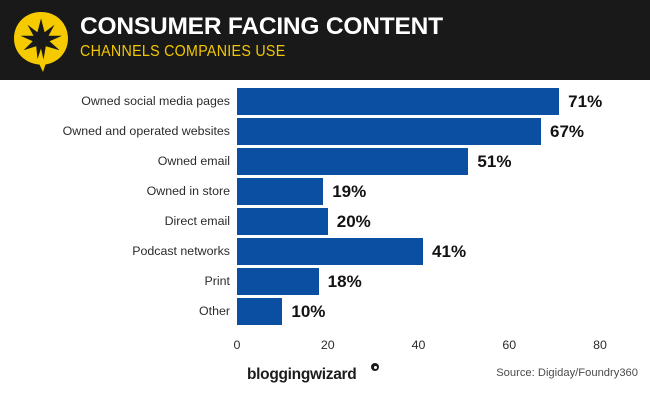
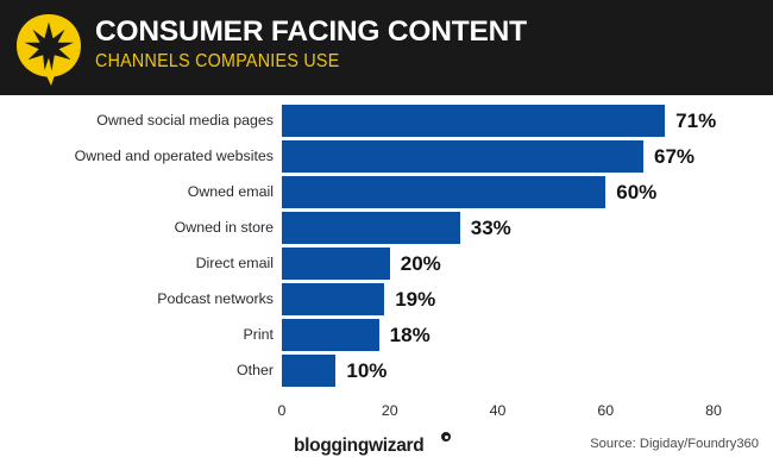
Owned email: 51% -> 60%
Owned in store: 19% -> 33%
Podcast networks: 41% -> 19%
